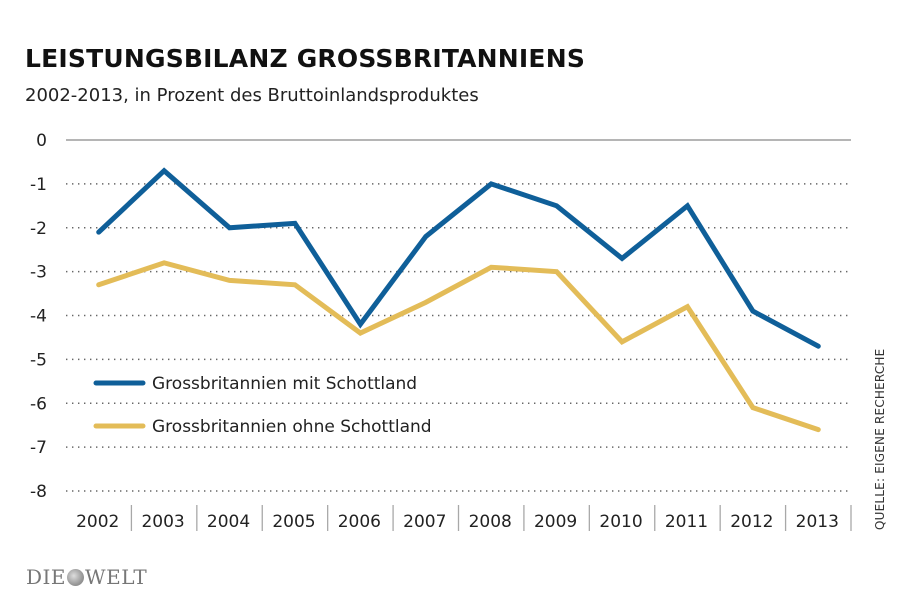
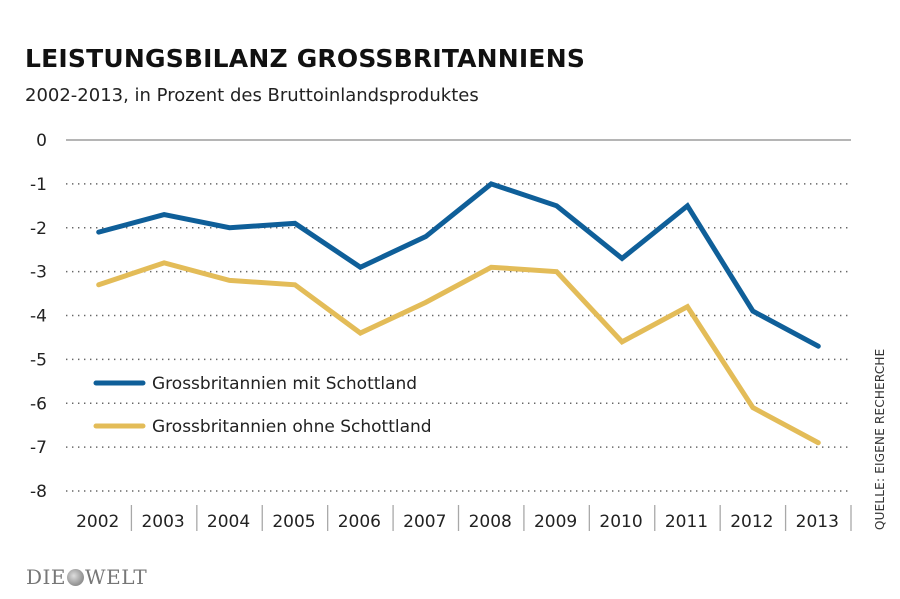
Grossbritannien mit Schottland/2003: -0.7 -> -1.7
Grossbritannien mit Schottland/2006: -4.2 -> -2.9
Grossbritannien ohne Schottland/2013: -6.6 -> -6.9
